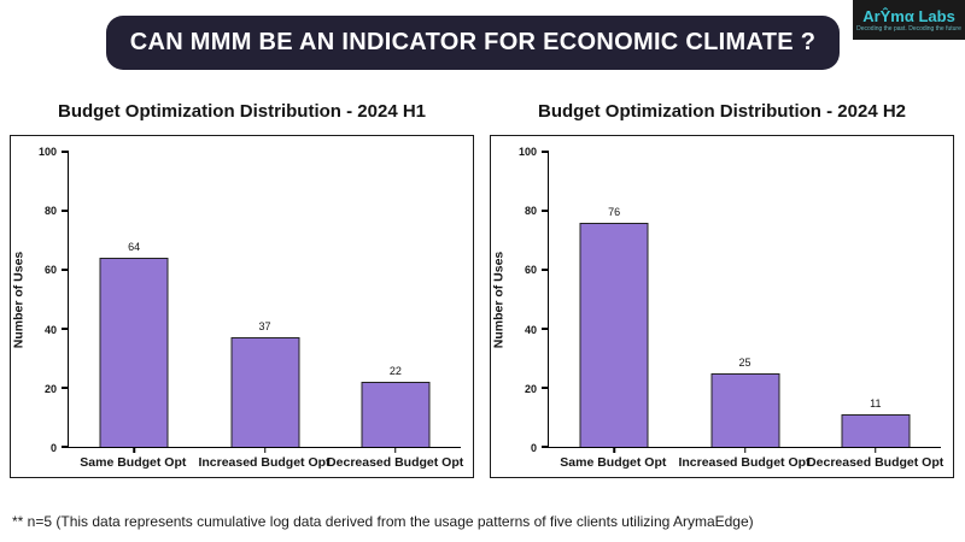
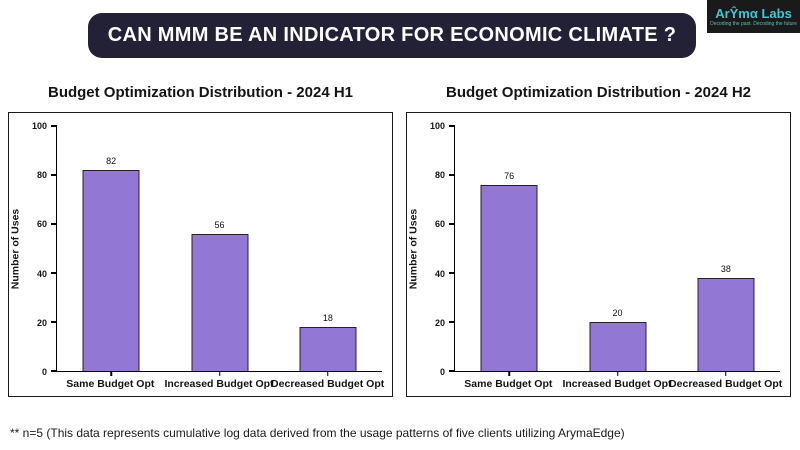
Budget Optimization Distribution - 2024 H1/Same Budget Opt: 64 -> 82
Budget Optimization Distribution - 2024 H1/Increased Budget Opt: 37 -> 56
Budget Optimization Distribution - 2024 H1/Decreased Budget Opt: 22 -> 18
Budget Optimization Distribution - 2024 H2/Increased Budget Opt: 25 -> 20
Budget Optimization Distribution - 2024 H2/Decreased Budget Opt: 11 -> 38
